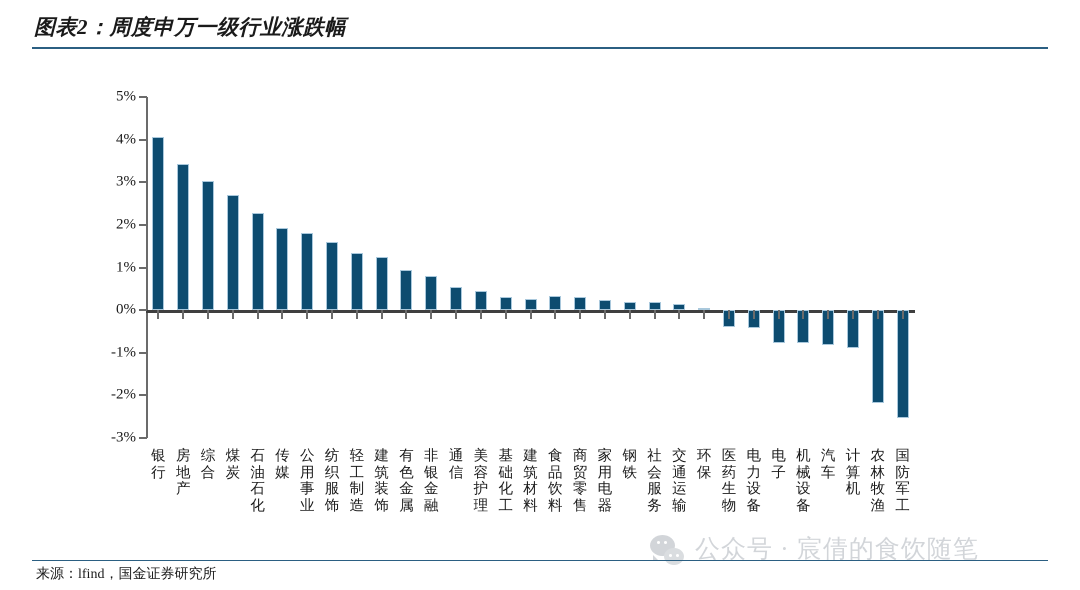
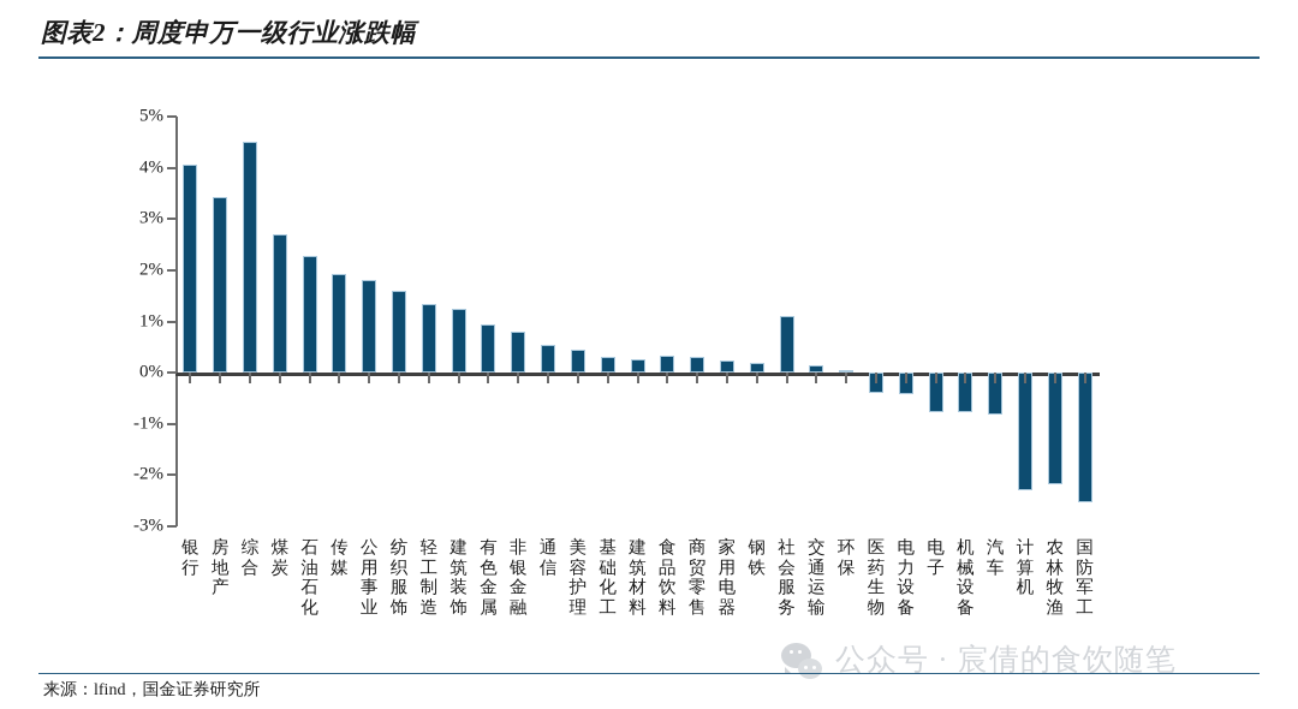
综合: 3.0% -> 4.5%
社会服务: 0.2% -> 1.1%
计算机: -0.9% -> -2.3%
